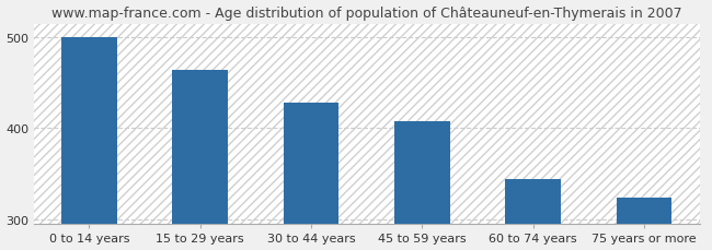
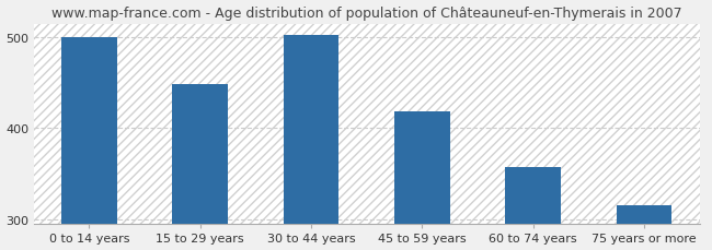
15 to 29 years: 464 -> 448
30 to 44 years: 428 -> 502
45 to 59 years: 408 -> 418
60 to 74 years: 344 -> 357
75 years or more: 324 -> 315
